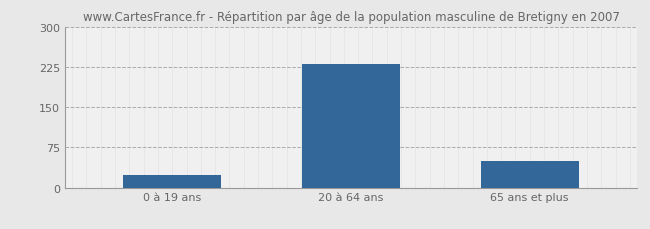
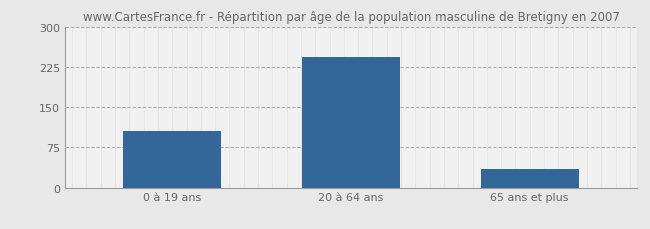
0 à 19 ans: 24 -> 105
20 à 64 ans: 230 -> 243
65 ans et plus: 50 -> 35
